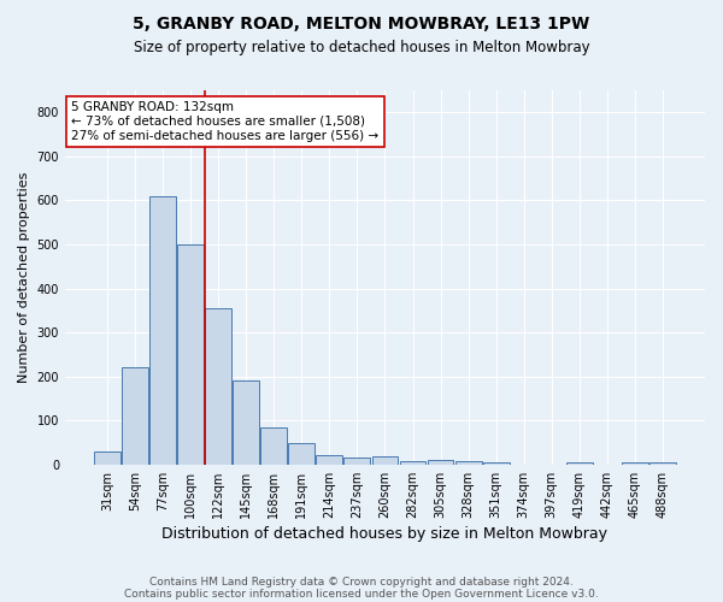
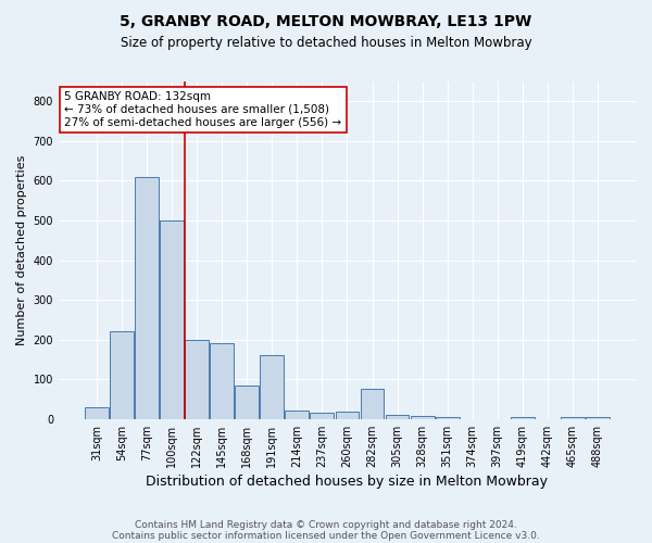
122sqm: 355 -> 200
191sqm: 50 -> 160
282sqm: 7 -> 75
